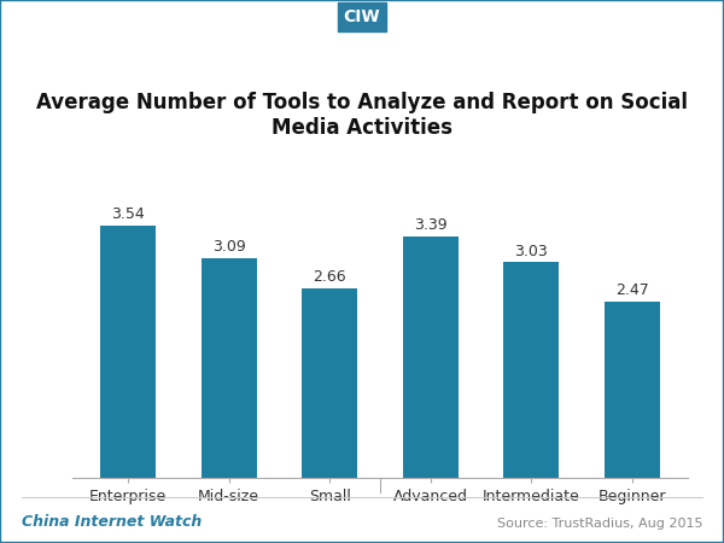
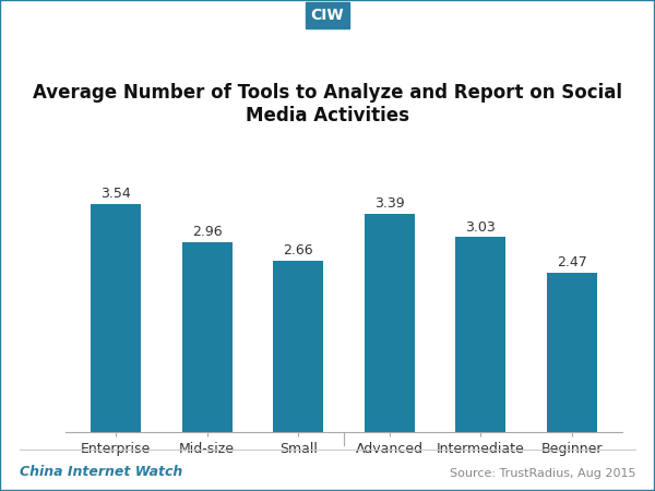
Mid-size: 3.09 -> 2.96
